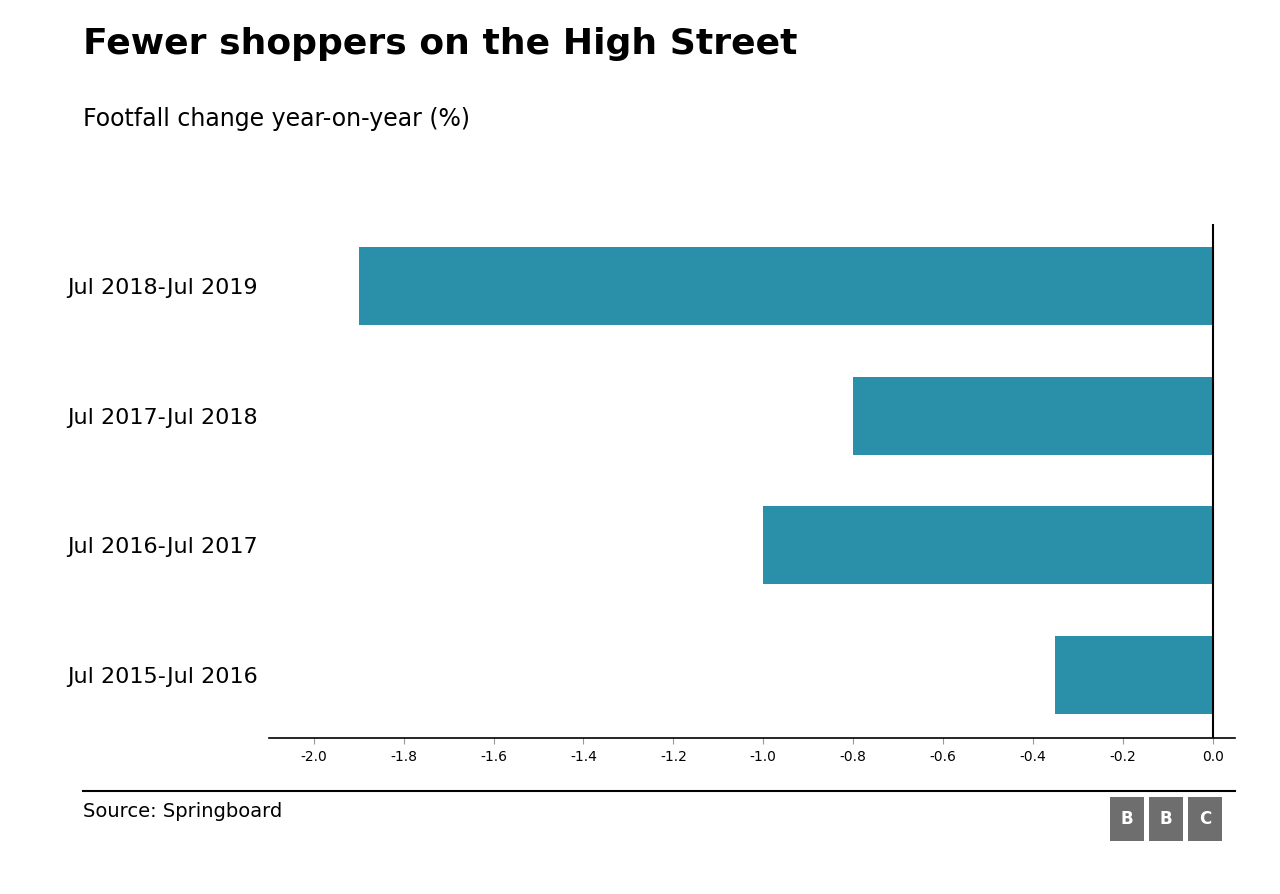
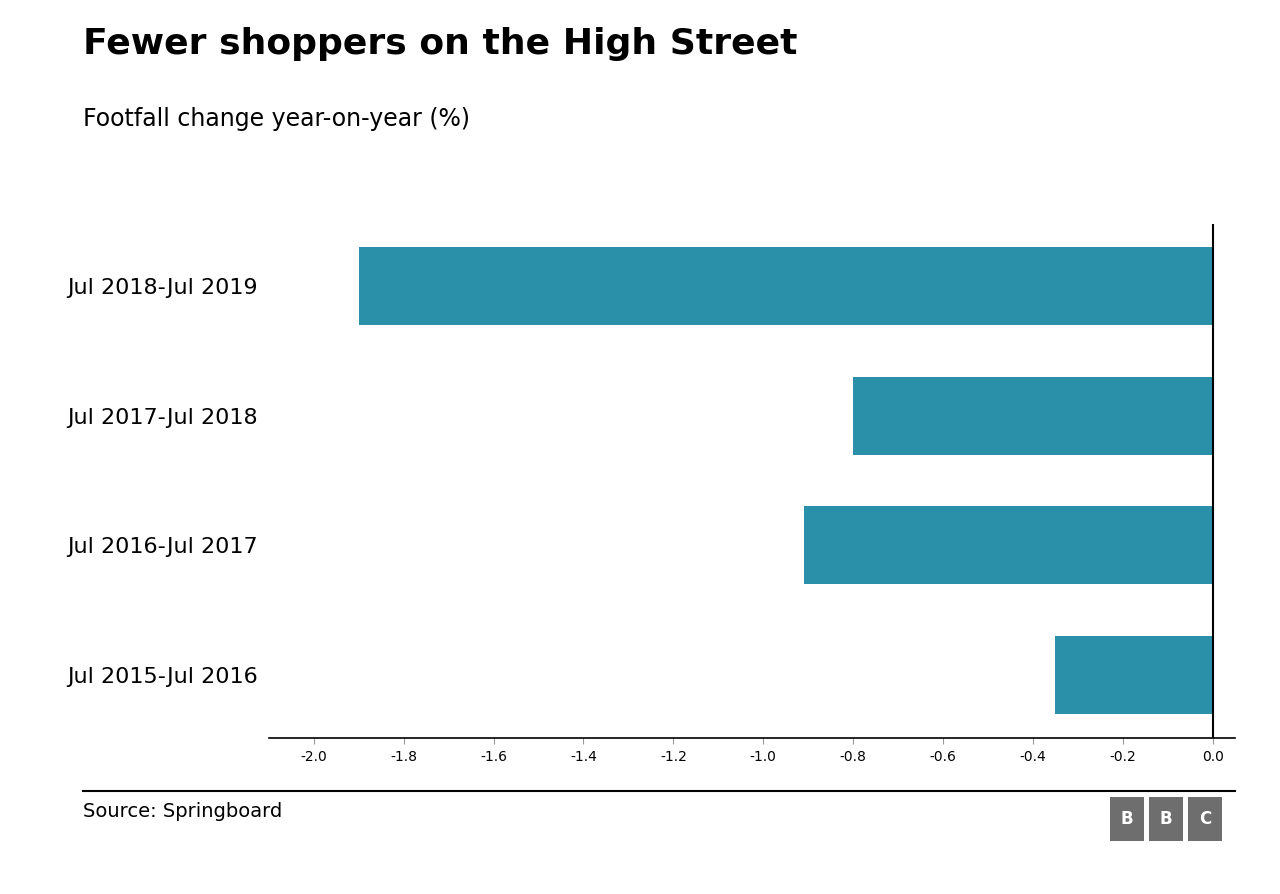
Jul 2016-Jul 2017: -1.00 -> -0.91
